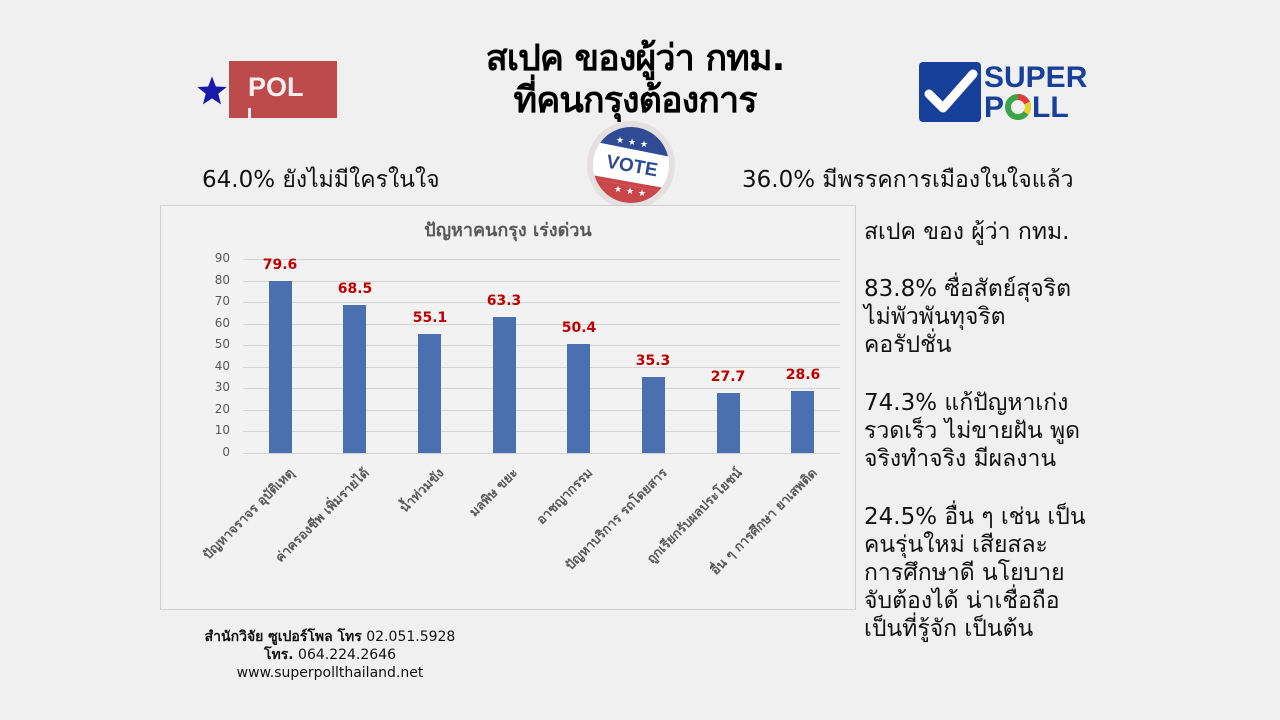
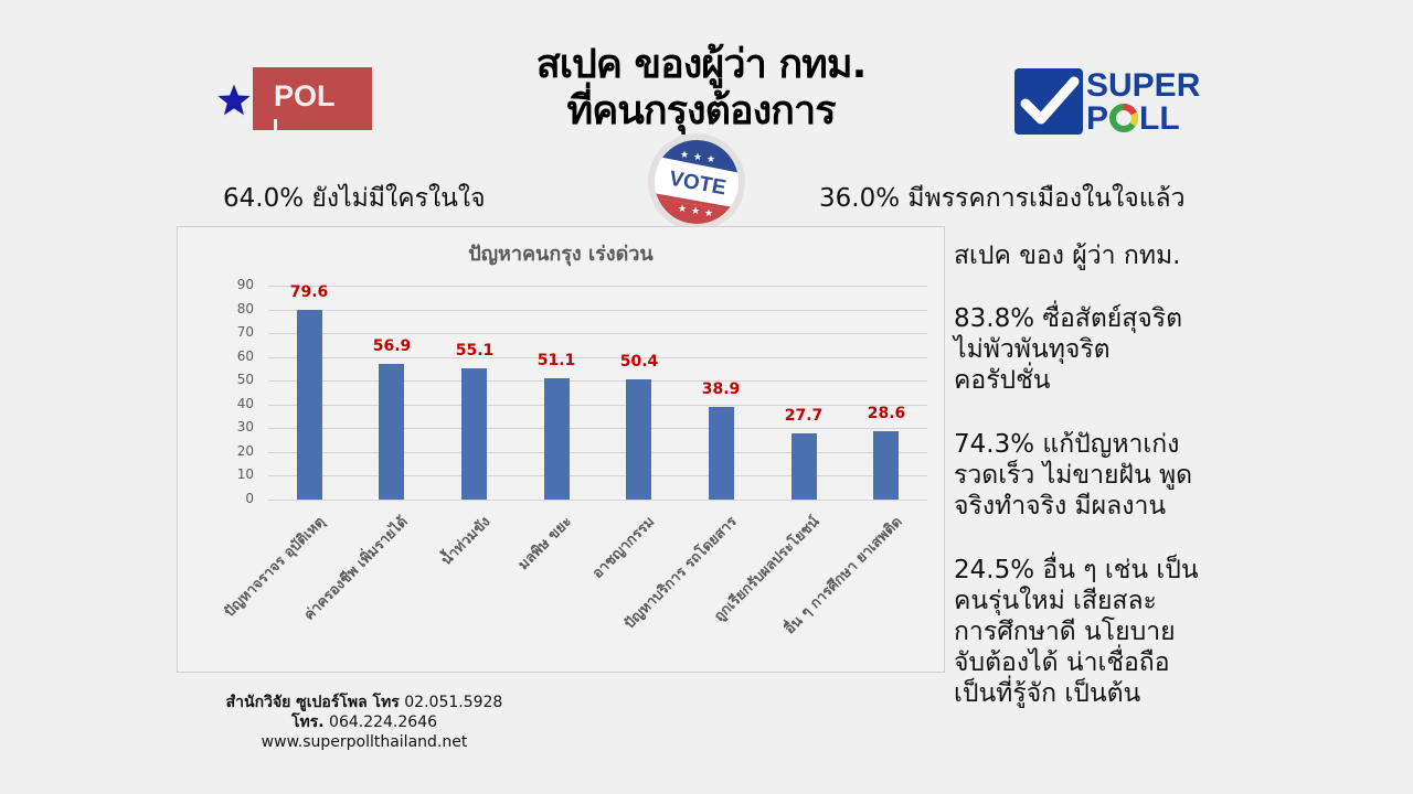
ค่าครองชีพ เพิ่มรายได้: 68.5 -> 56.9
มลพิษ ขยะ: 63.3 -> 51.1
ปัญหาบริการ รถโดยสาร: 35.3 -> 38.9
